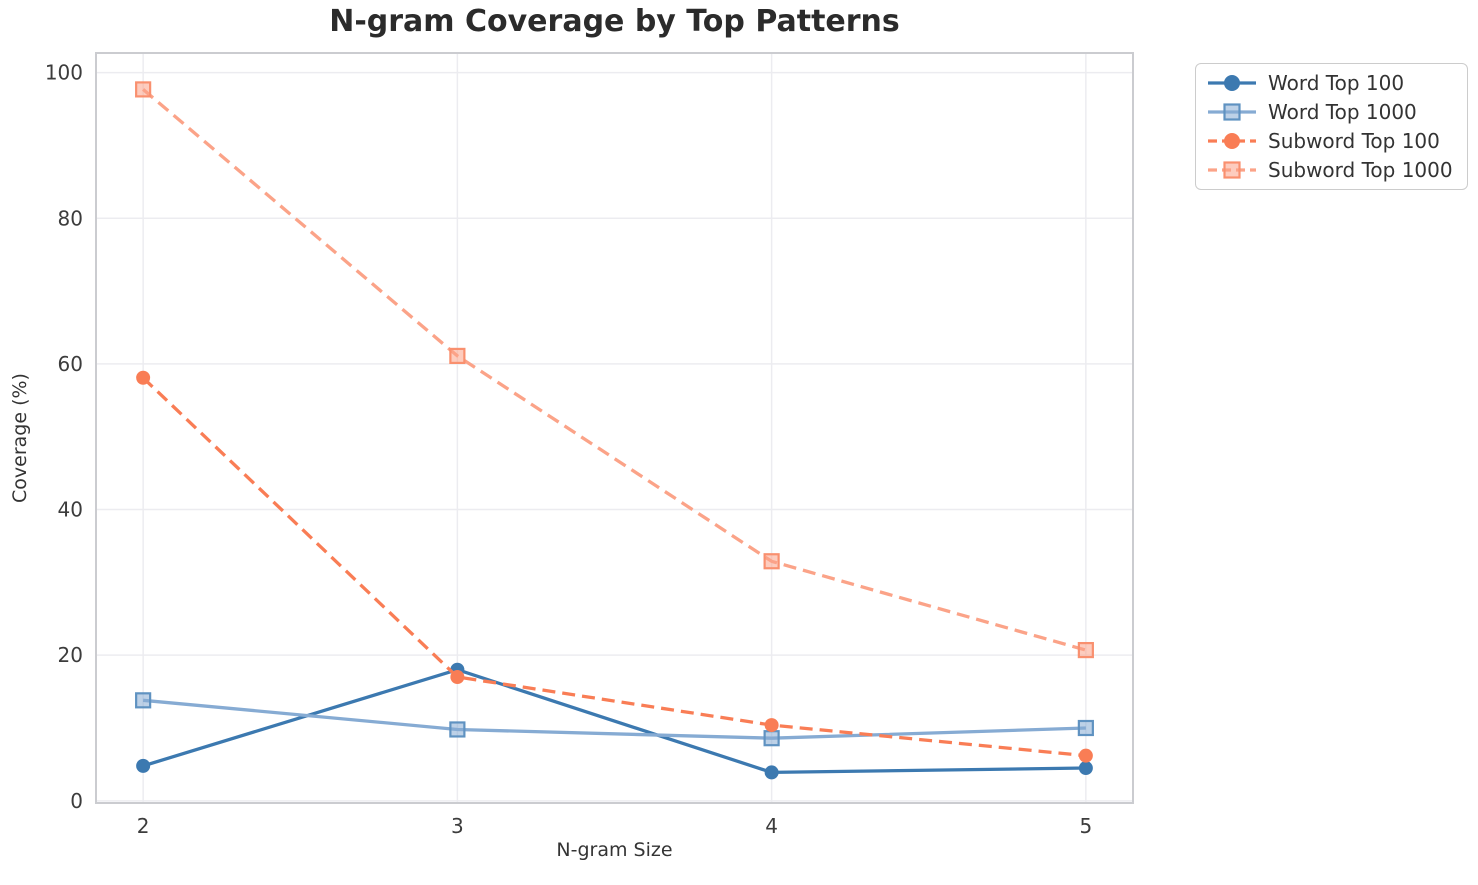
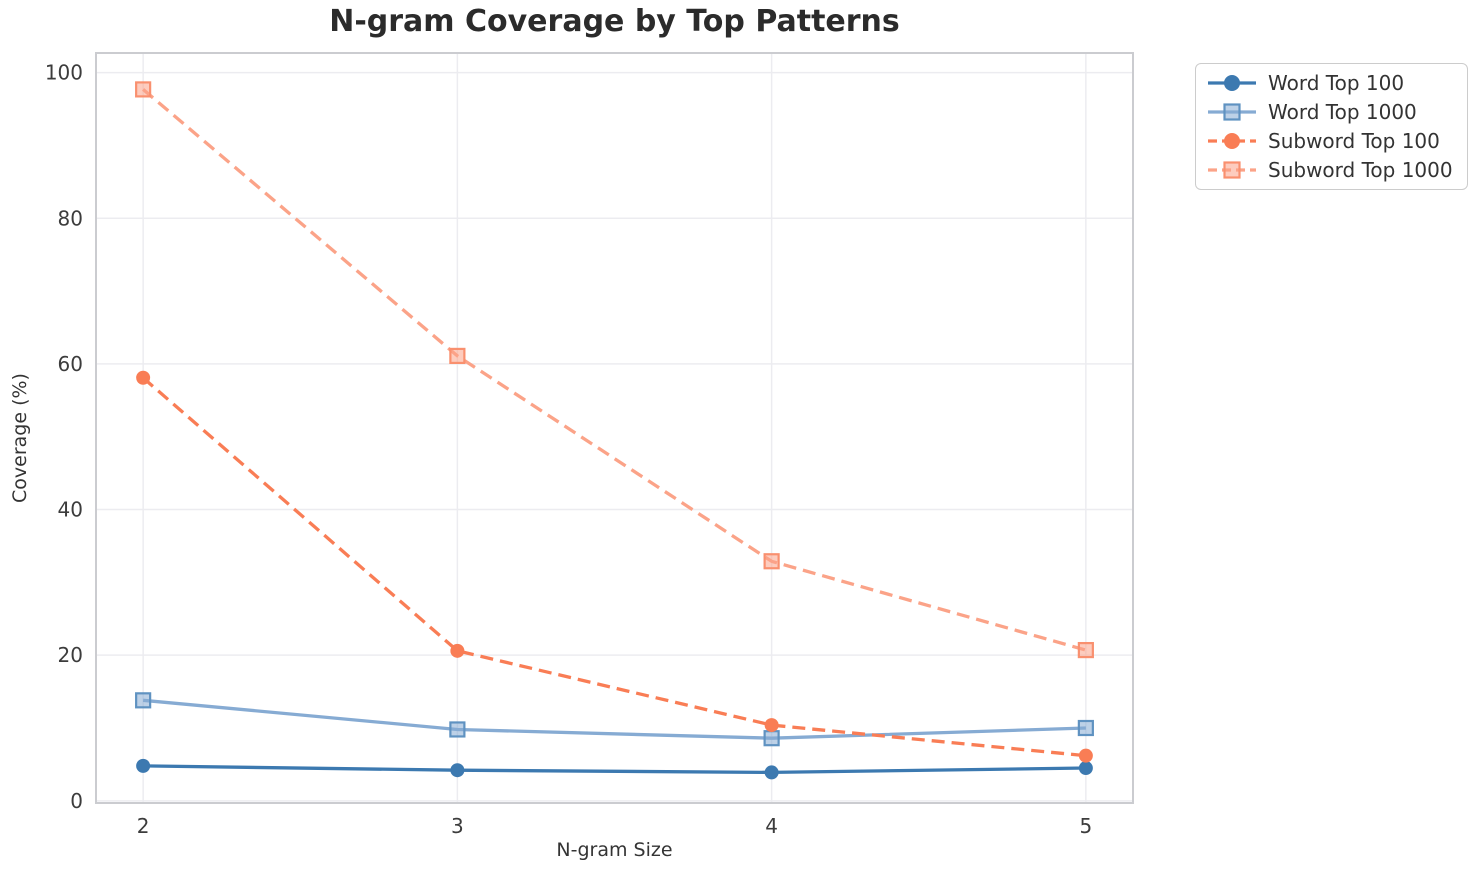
Word Top 100/3: 18 -> 4
Subword Top 100/3: 17 -> 21
